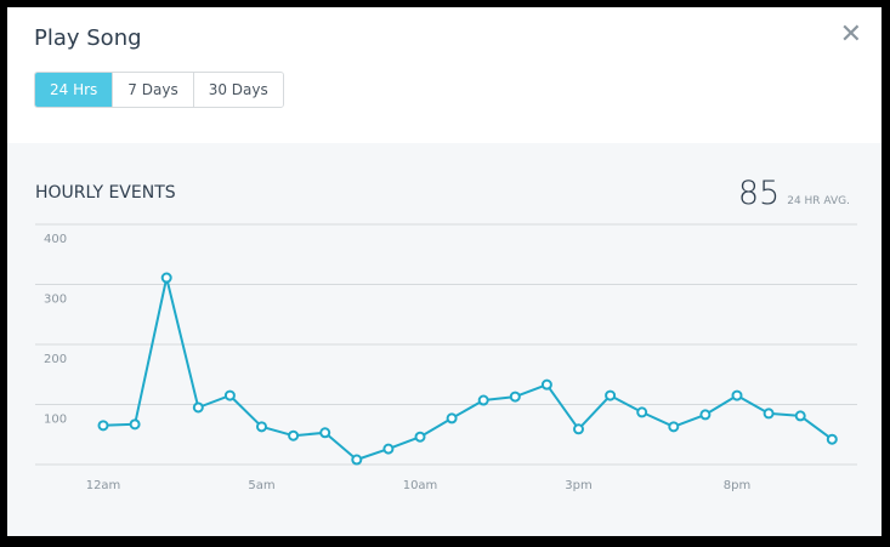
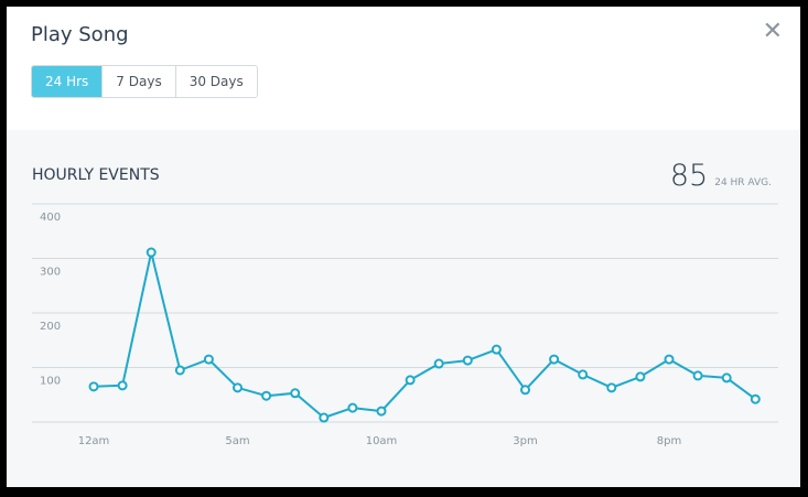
10am: 50 -> 20
